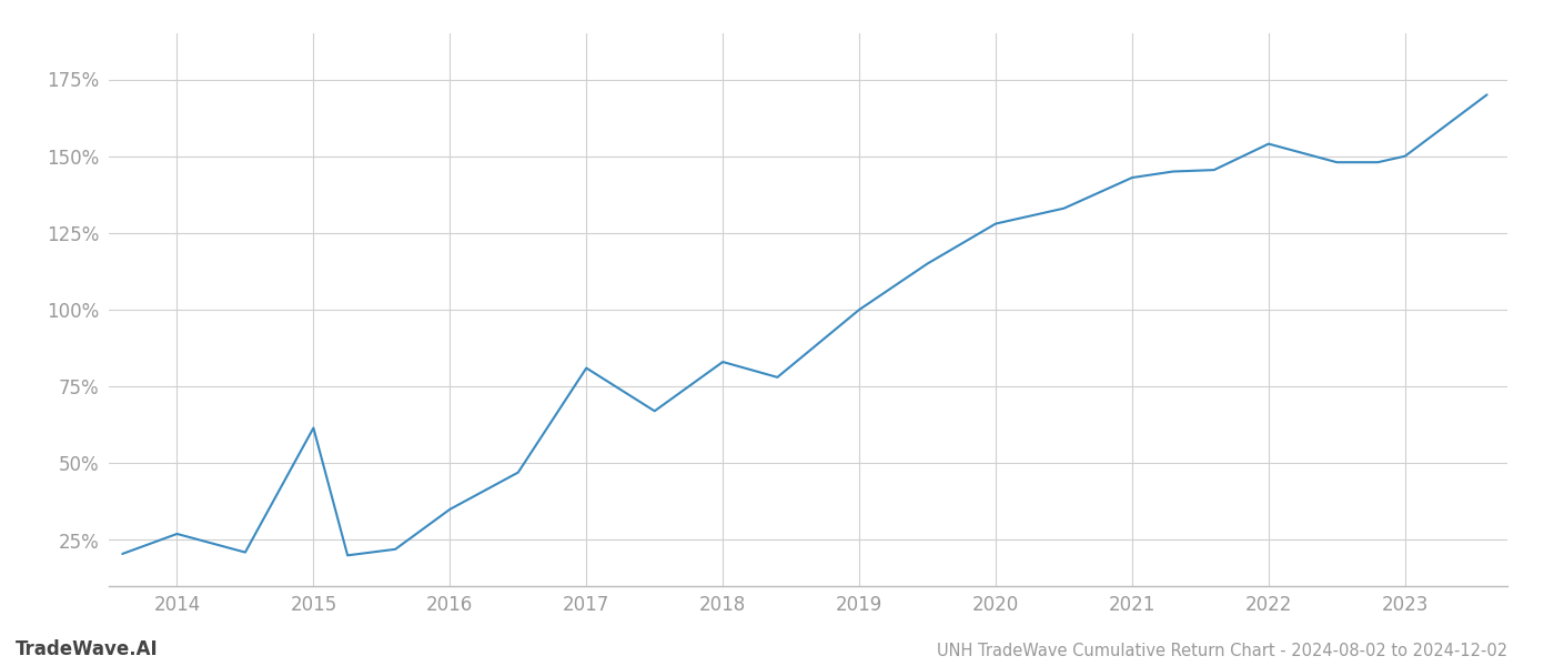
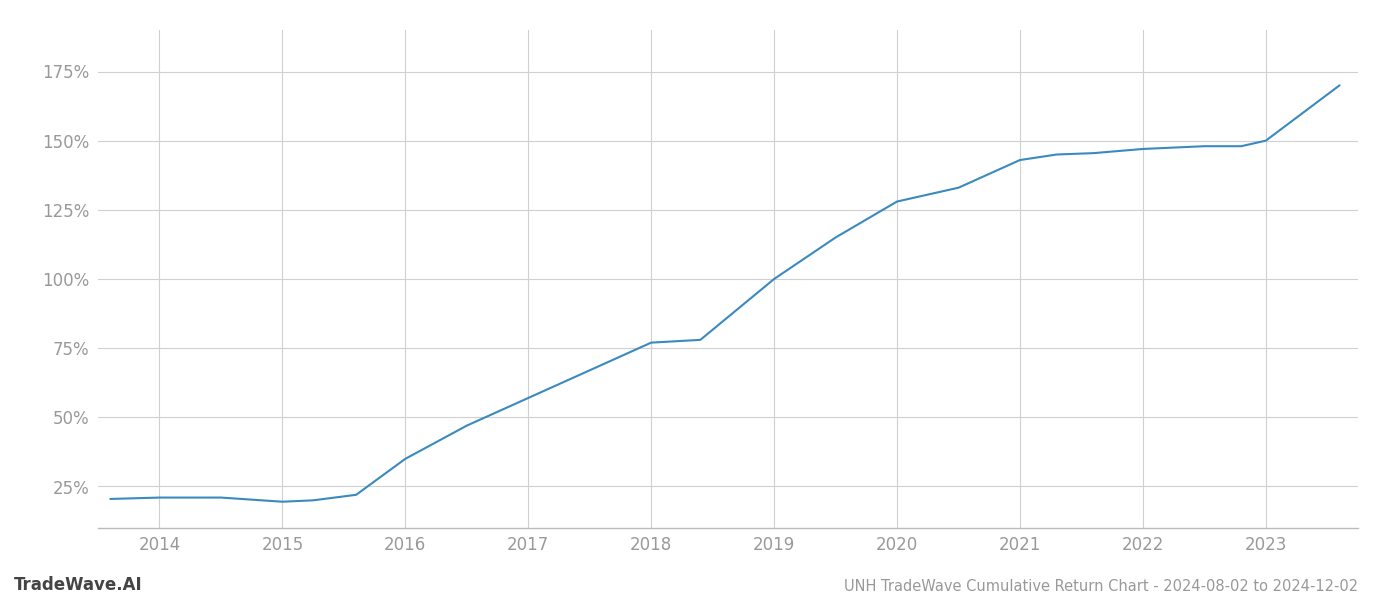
2014: 27.0% -> 21.0%
2015: 61.5% -> 19.5%
2017: 81.0% -> 57.0%
2018: 83.0% -> 77.0%
2022: 154.0% -> 147.0%
